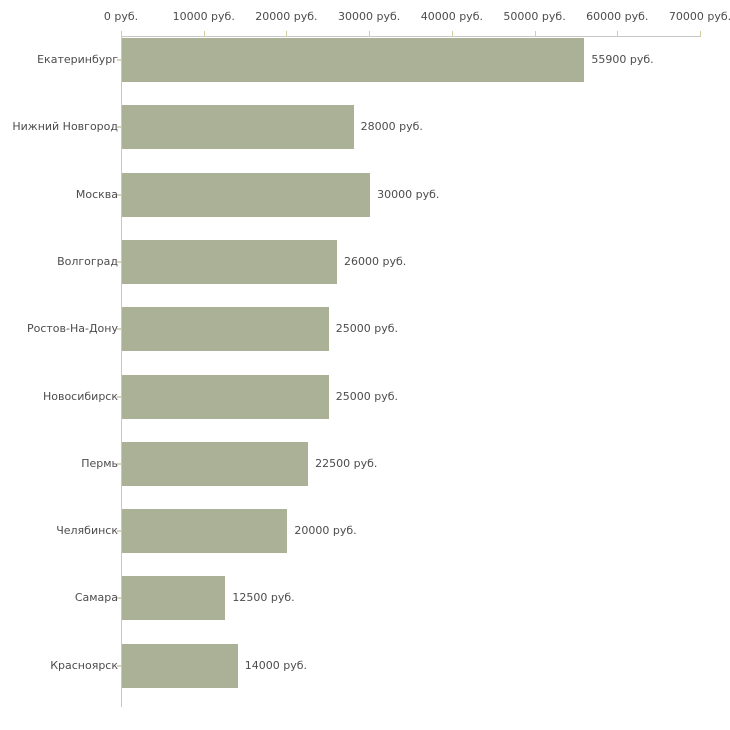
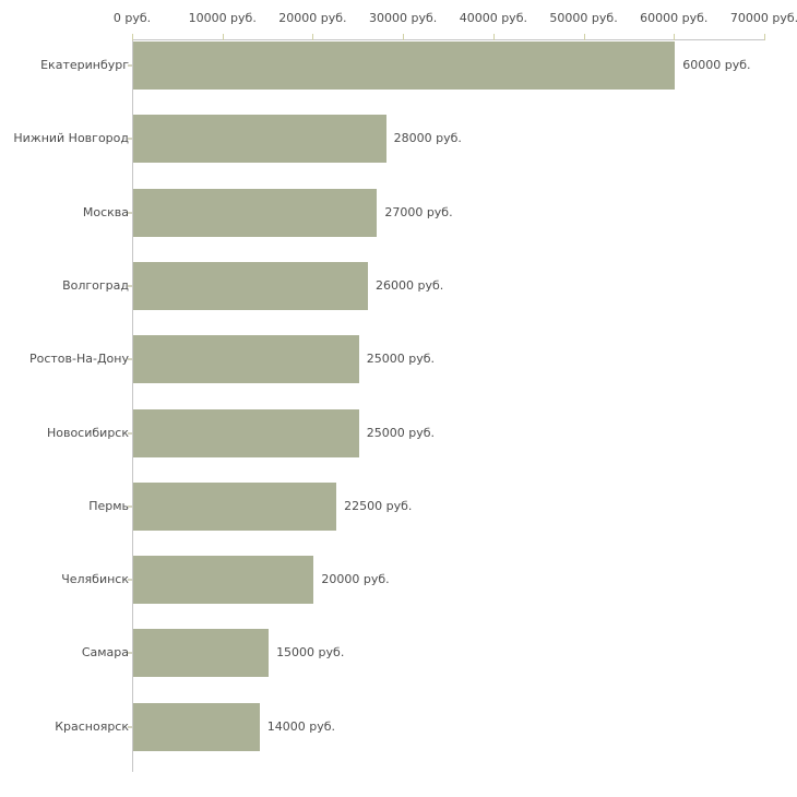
Екатеринбург: 55900 -> 60000
Москва: 30000 -> 27000
Самара: 12500 -> 15000
